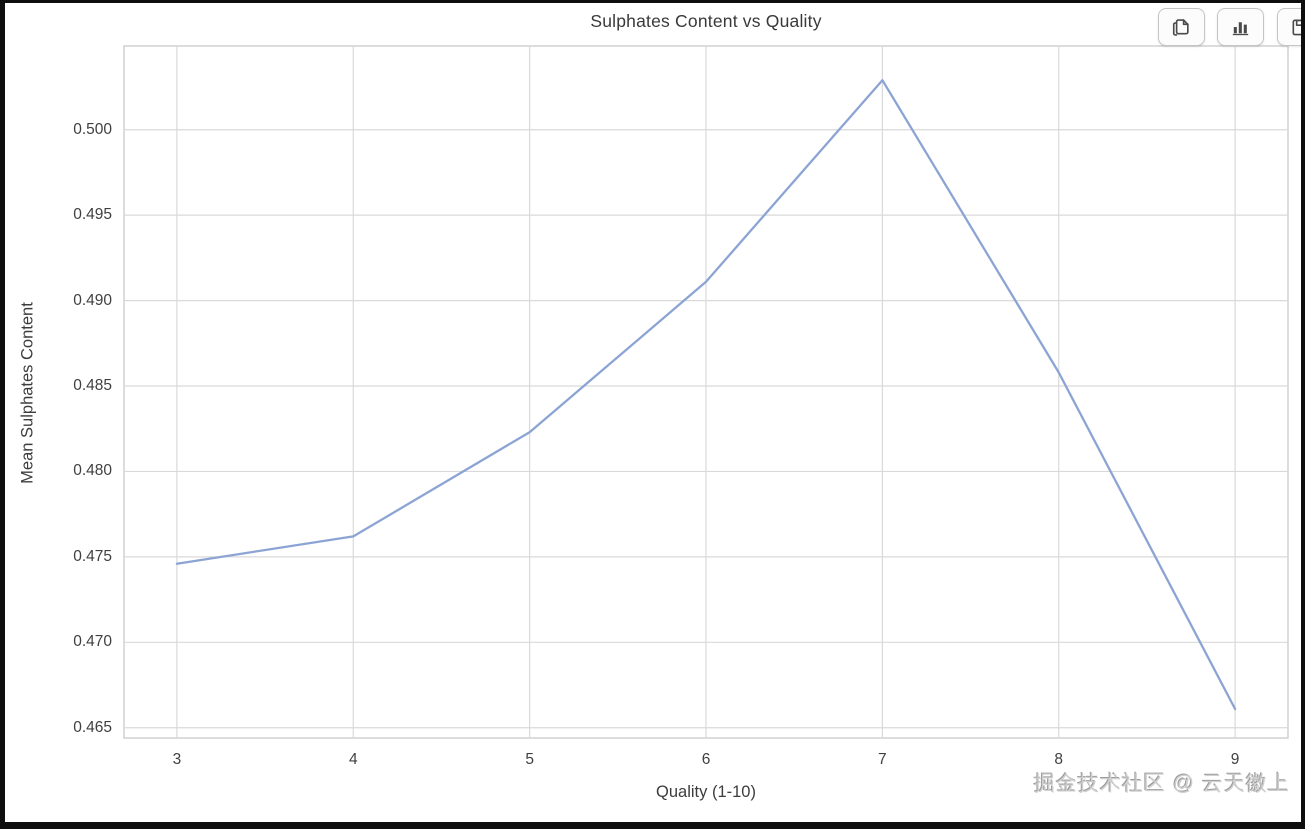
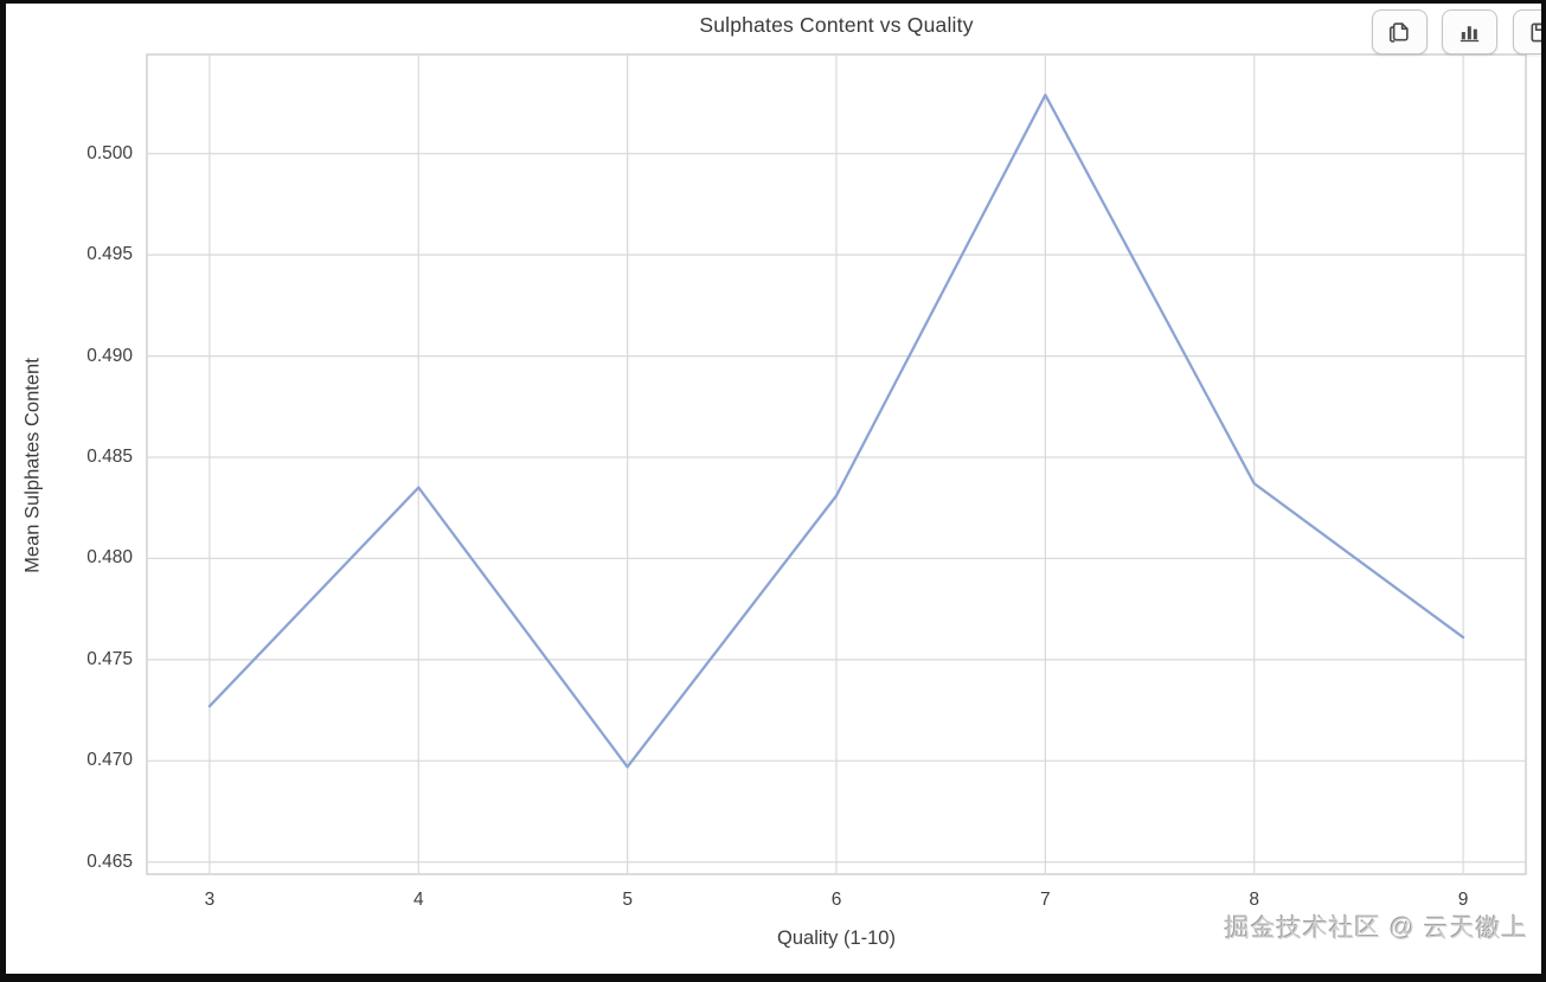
3: 0.4746 -> 0.4727
4: 0.4762 -> 0.4835
5: 0.4823 -> 0.4697
6: 0.4911 -> 0.4831
8: 0.4858 -> 0.4837
9: 0.4661 -> 0.4761
